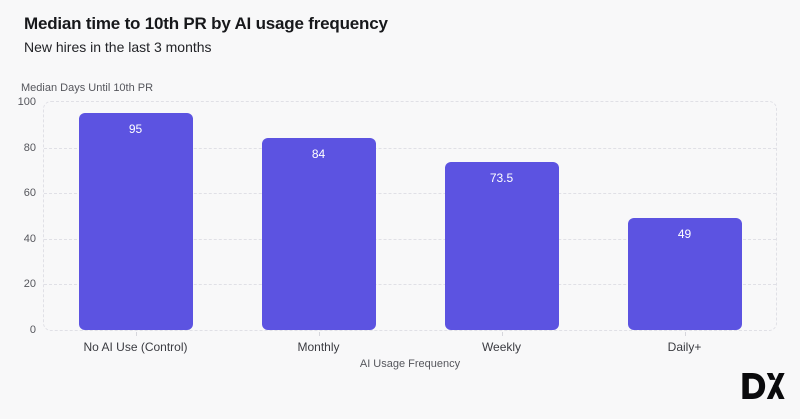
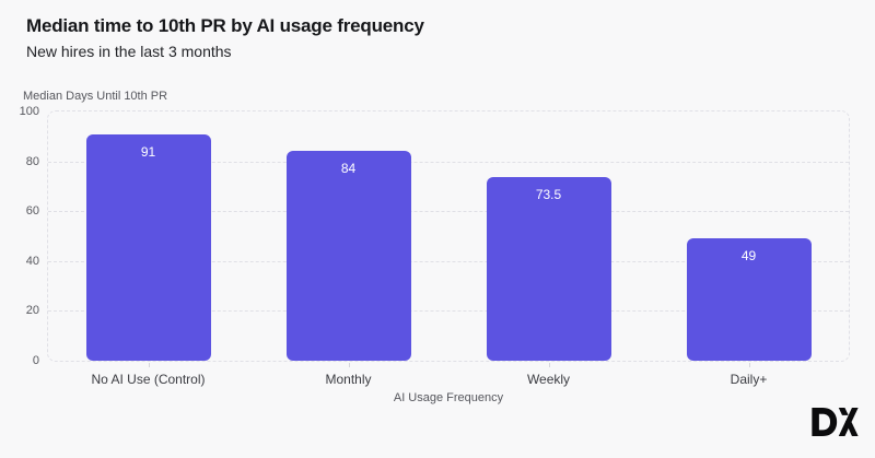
No AI Use (Control): 95 -> 91
